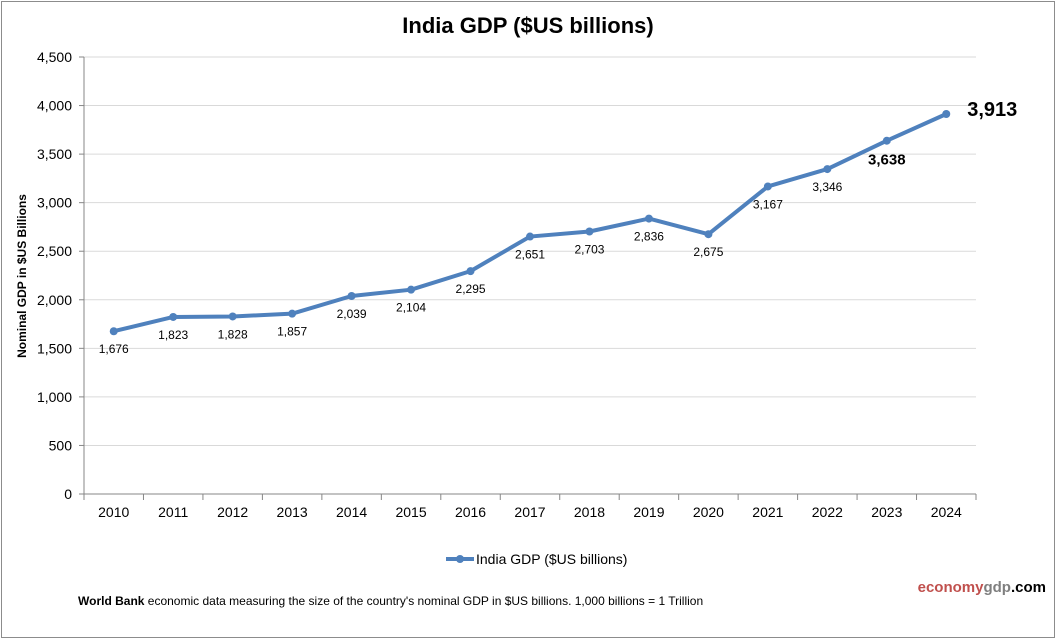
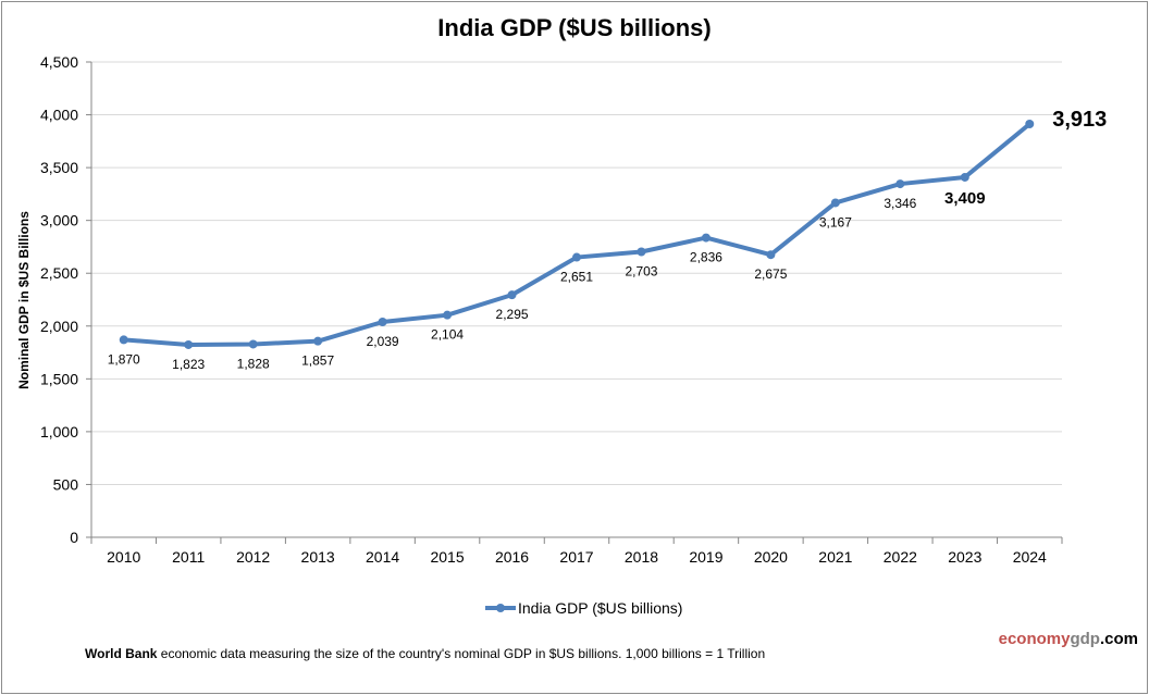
2010: 1,676 -> 1,870
2023: 3,638 -> 3,409
